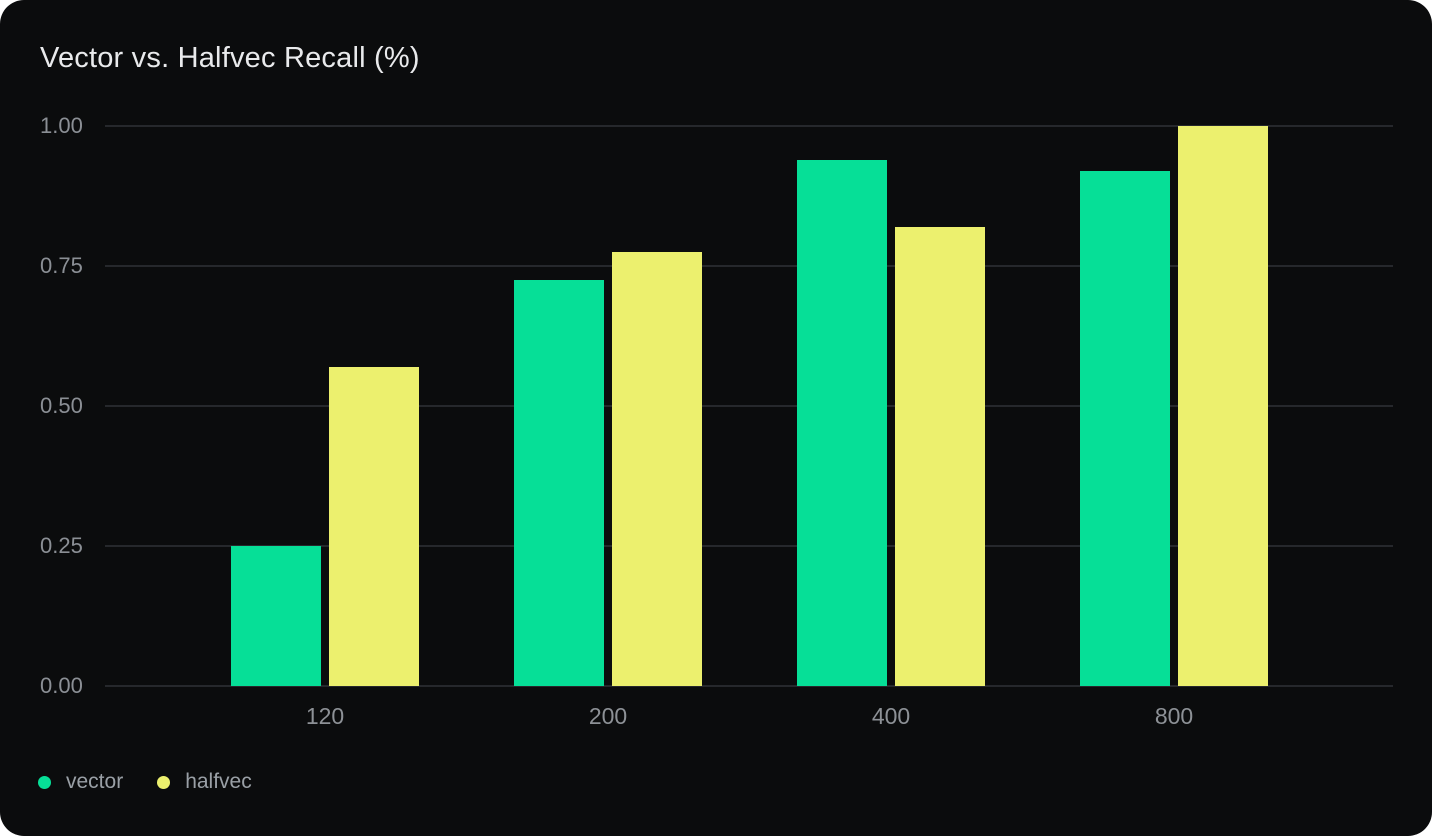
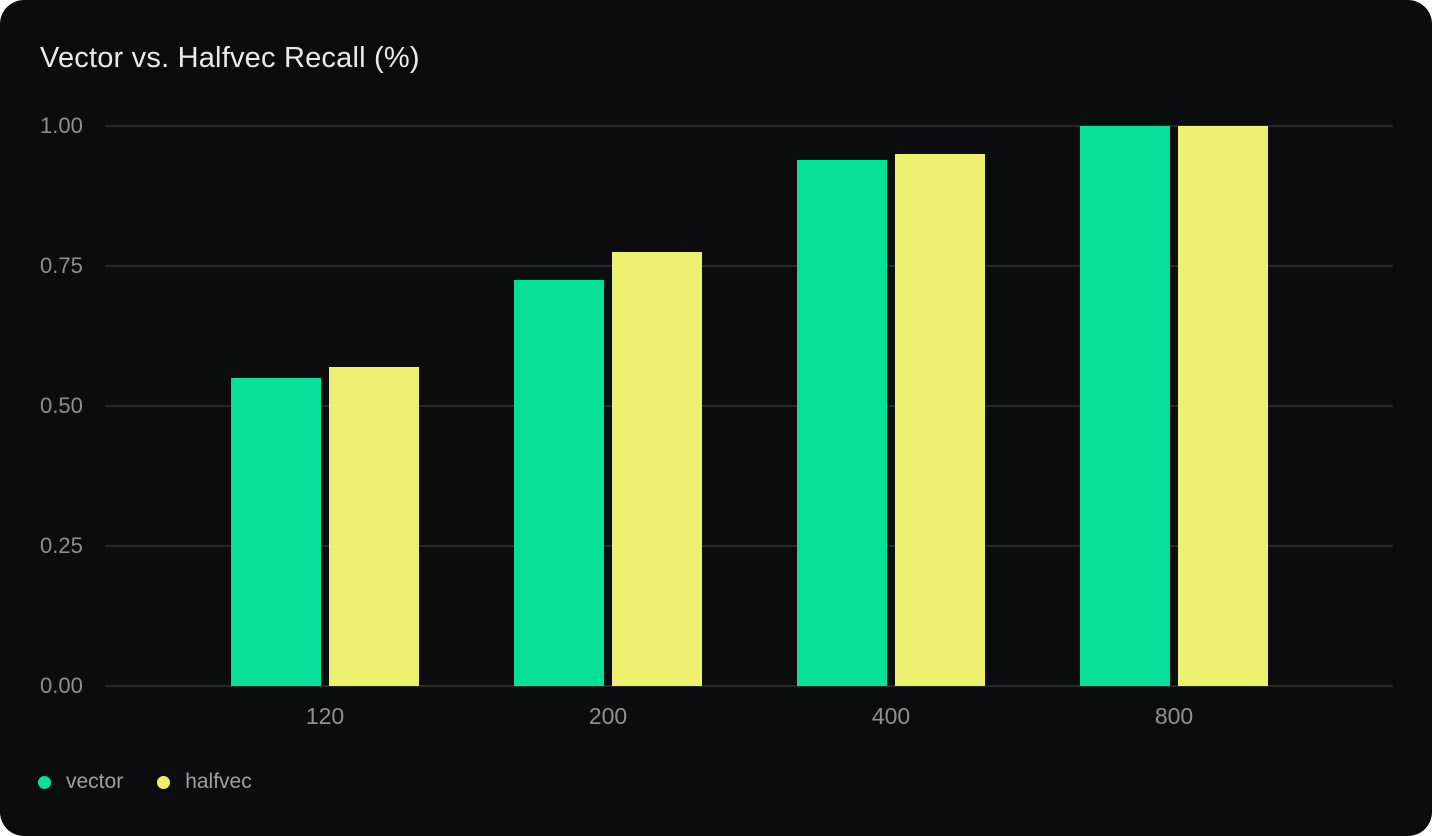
vector/120: 0.25 -> 0.55
halfvec/400: 0.82 -> 0.95
vector/800: 0.92 -> 1.00
